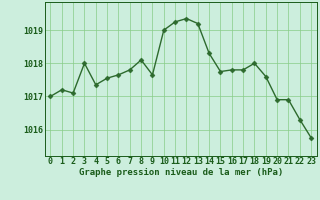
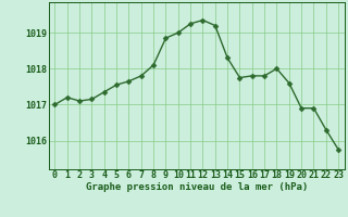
3: 1018.00 -> 1017.15
9: 1017.65 -> 1018.85
